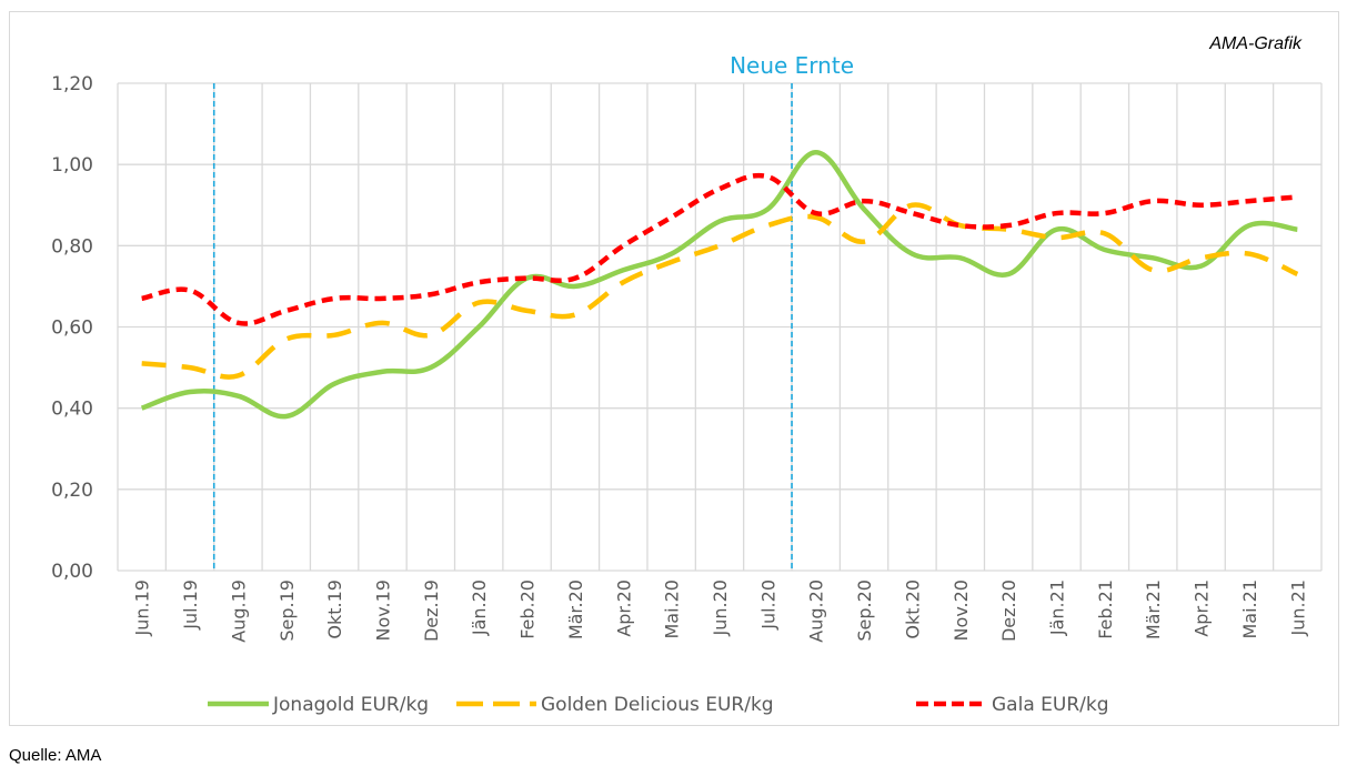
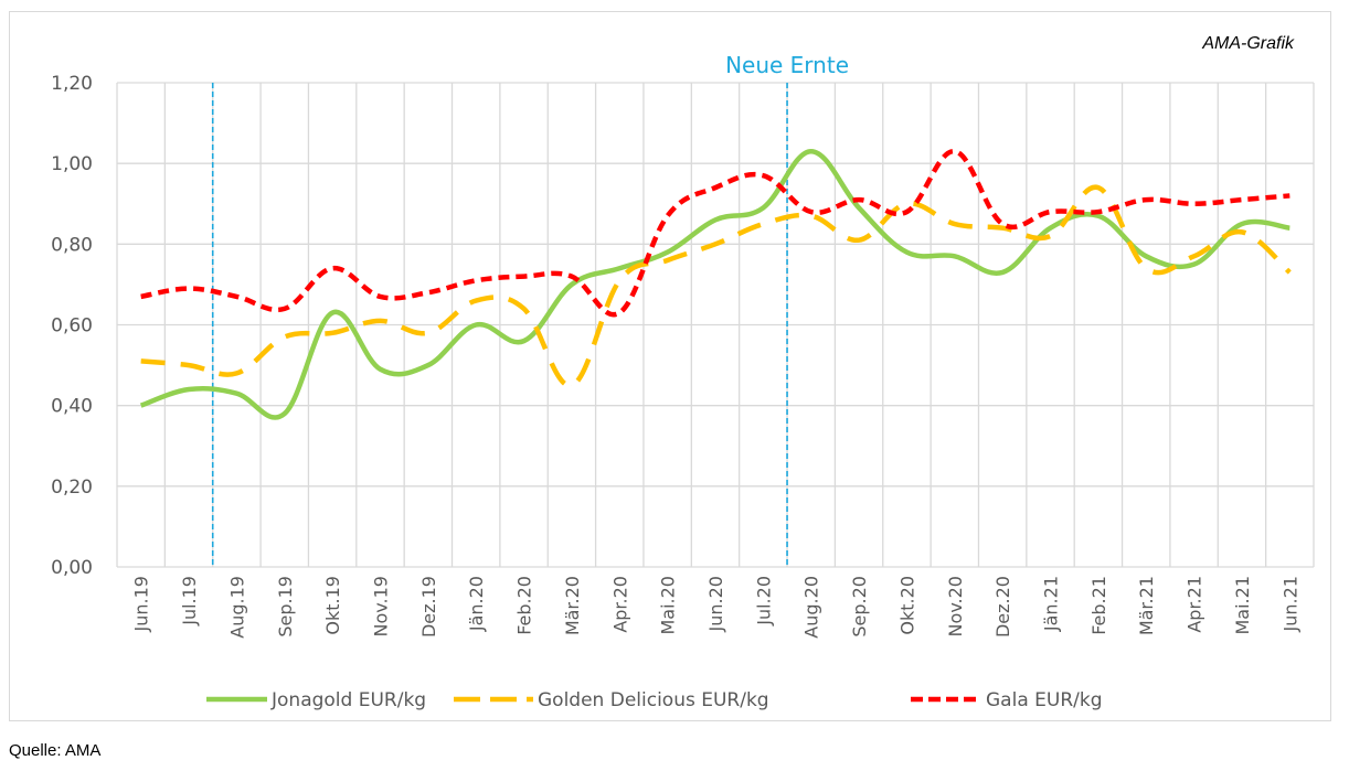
Gala EUR/kg/Aug.19: 0,61 -> 0,67
Jonagold EUR/kg/Okt.19: 0,46 -> 0,63
Gala EUR/kg/Okt.19: 0,67 -> 0,74
Jonagold EUR/kg/Feb.20: 0,72 -> 0,56
Golden Delicious EUR/kg/Mär.20: 0,63 -> 0,45
Gala EUR/kg/Apr.20: 0,80 -> 0,63
Gala EUR/kg/Nov.20: 0,85 -> 1,03
Jonagold EUR/kg/Feb.21: 0,79 -> 0,87
Golden Delicious EUR/kg/Feb.21: 0,83 -> 0,94
Golden Delicious EUR/kg/Mai.21: 0,78 -> 0,83
